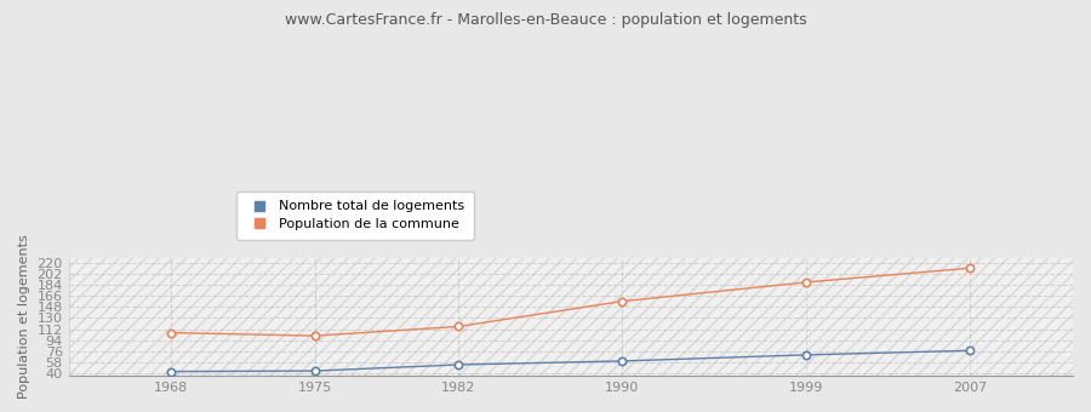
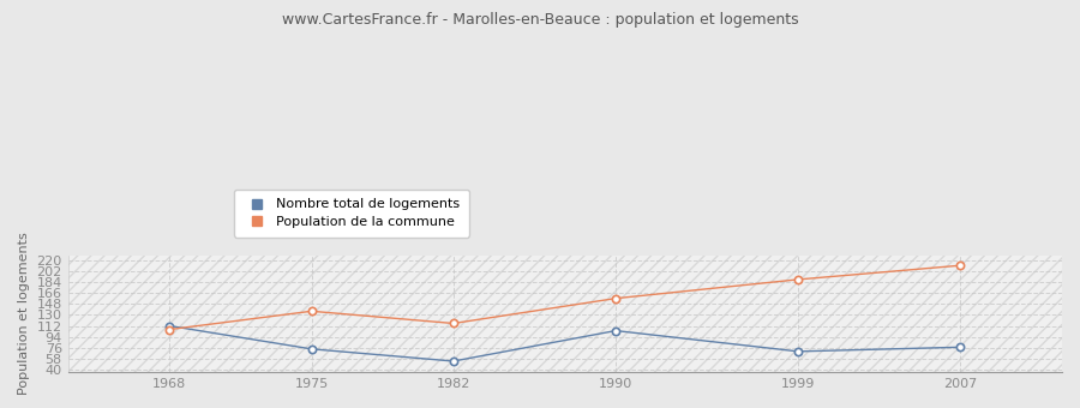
Nombre total de logements/1968: 43 -> 112
Nombre total de logements/1975: 44 -> 74
Population de la commune/1975: 101 -> 136
Nombre total de logements/1990: 60 -> 104
